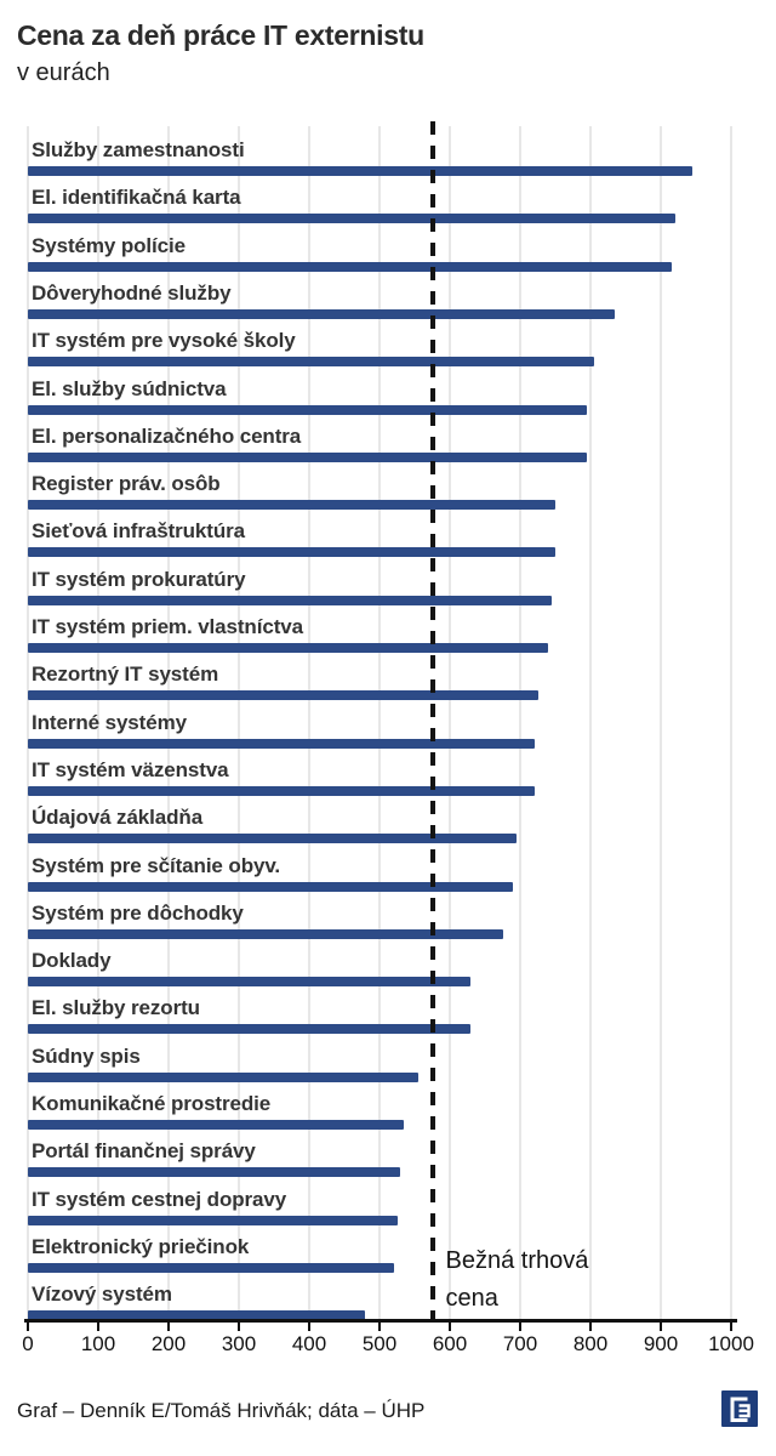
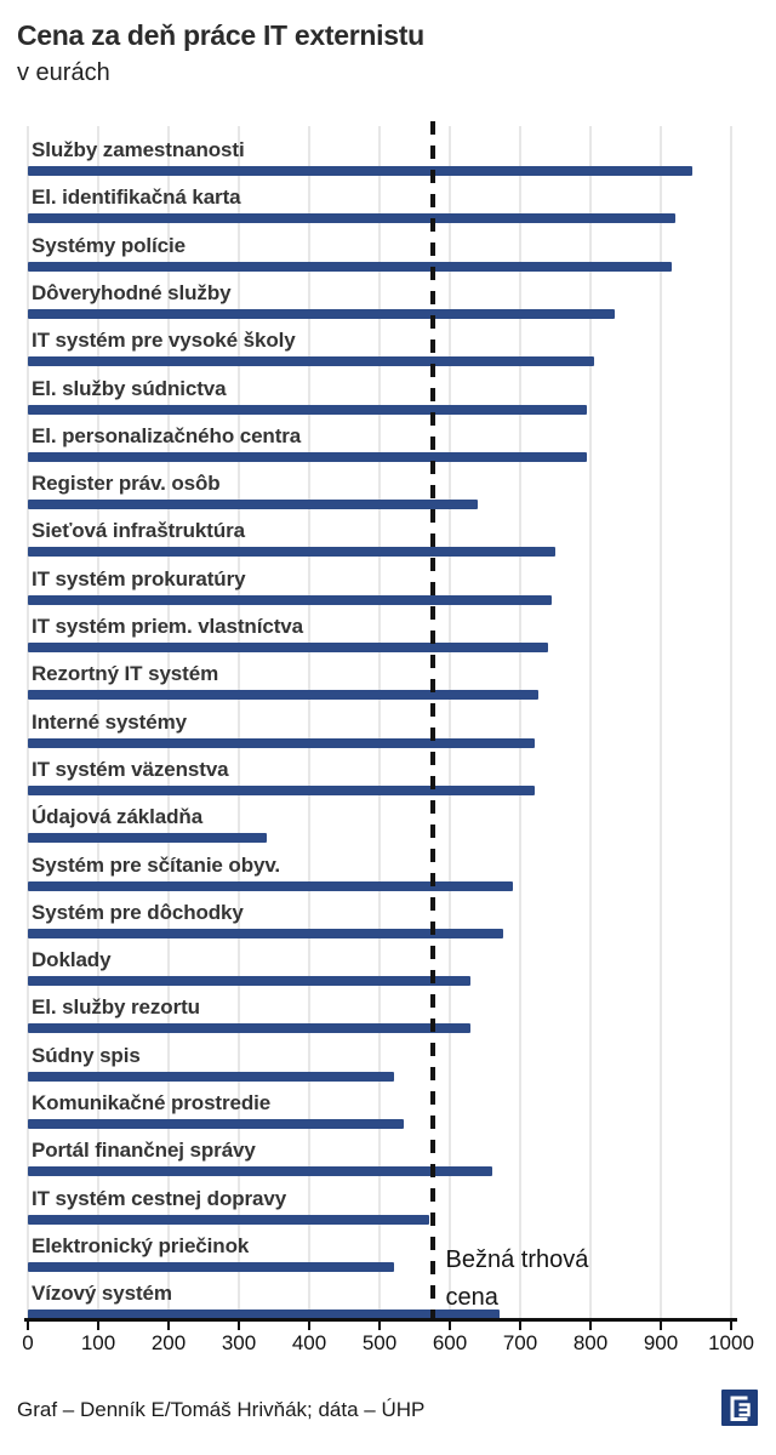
Register práv. osôb: 750 -> 640
Údajová základňa: 700 -> 340
Súdny spis: 560 -> 520
Portál finančnej správy: 530 -> 660
IT systém cestnej dopravy: 520 -> 570
Vízový systém: 480 -> 670
